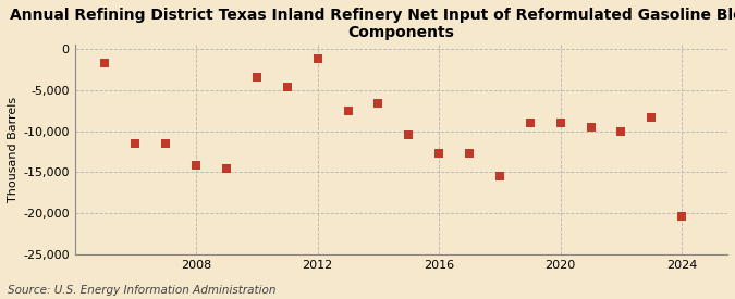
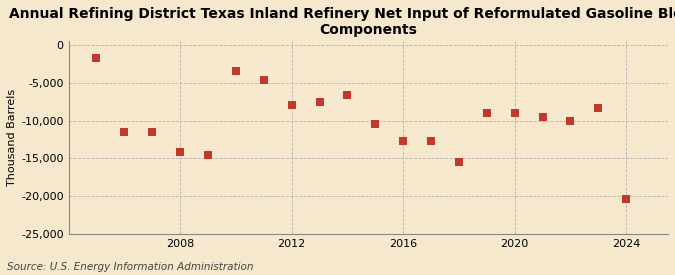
2012: -1,200 -> -8,000
